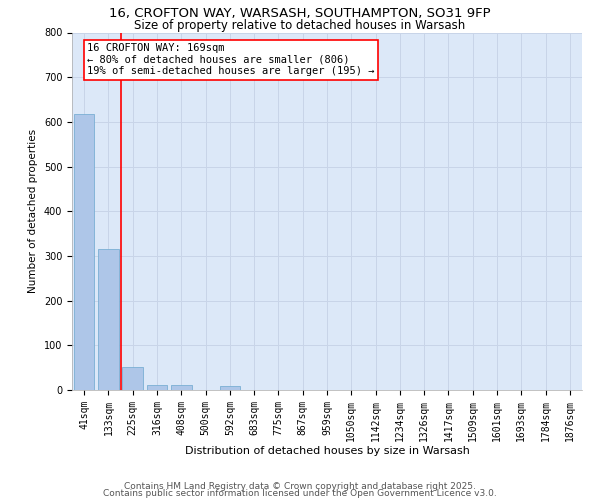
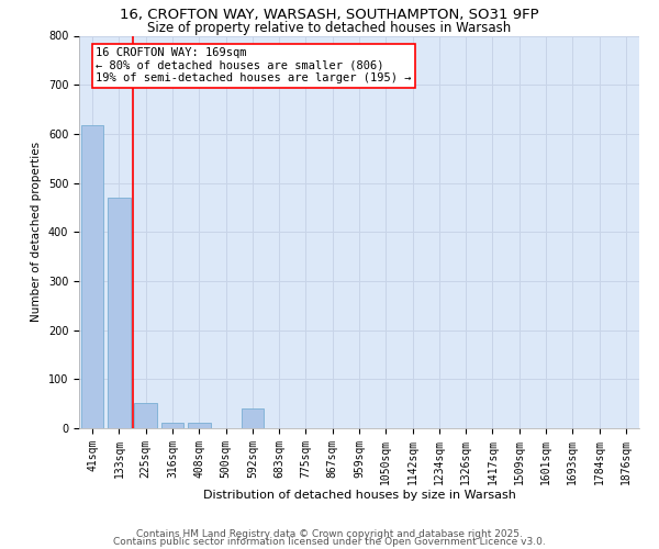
133sqm: 316 -> 470
592sqm: 8 -> 40
